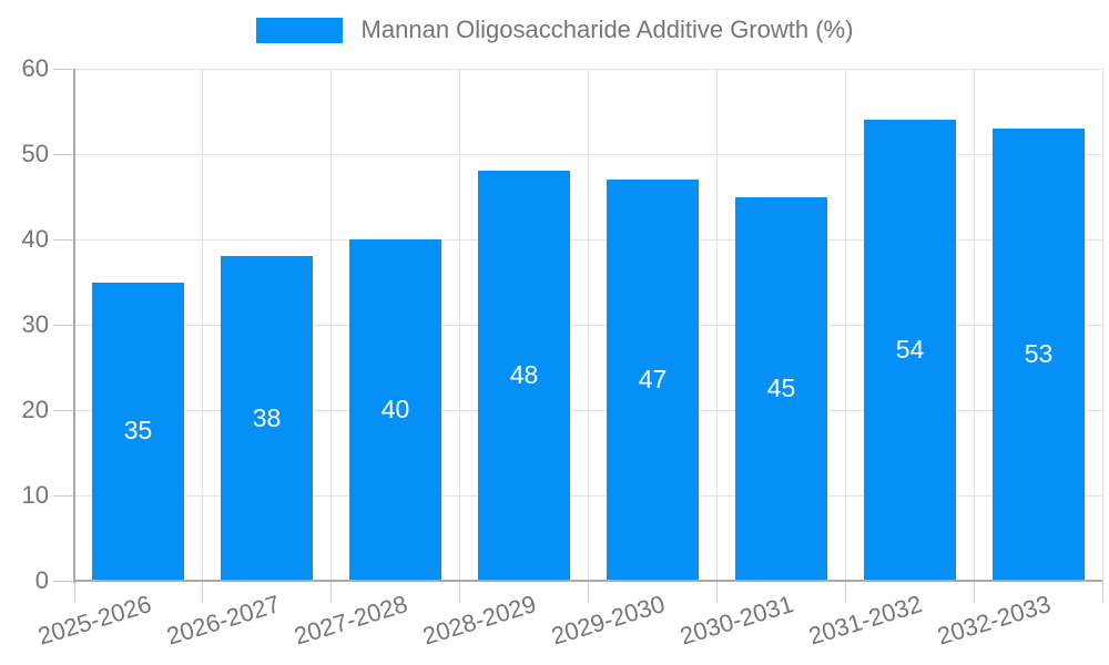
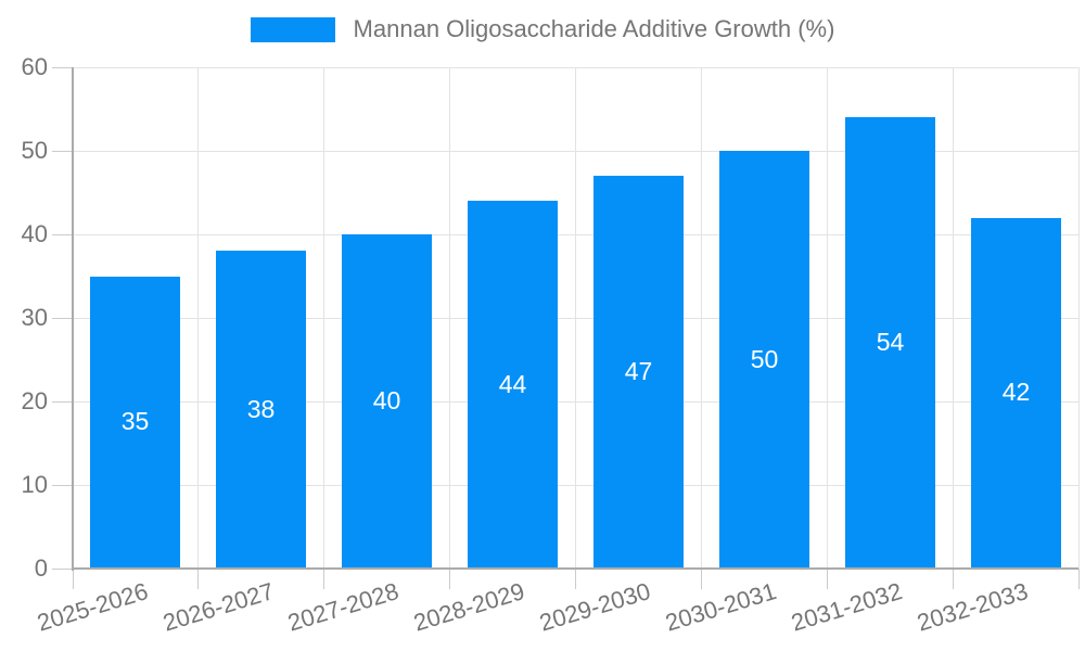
2028-2029: 48 -> 44
2030-2031: 45 -> 50
2032-2033: 53 -> 42
